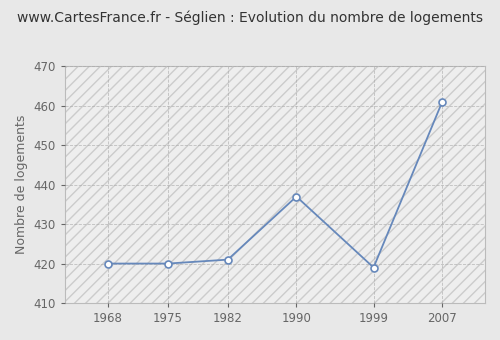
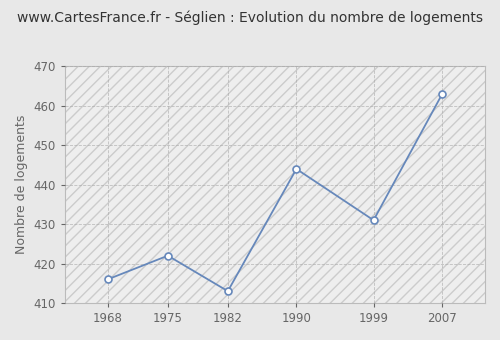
1968: 420 -> 416
1975: 420 -> 422
1982: 421 -> 413
1990: 437 -> 444
1999: 419 -> 431
2007: 461 -> 463
